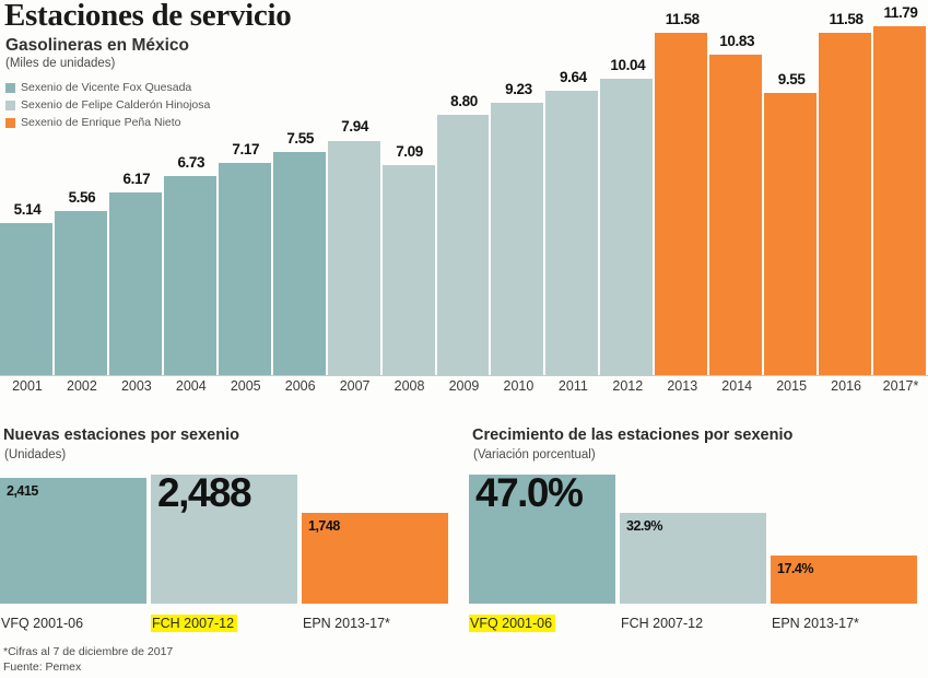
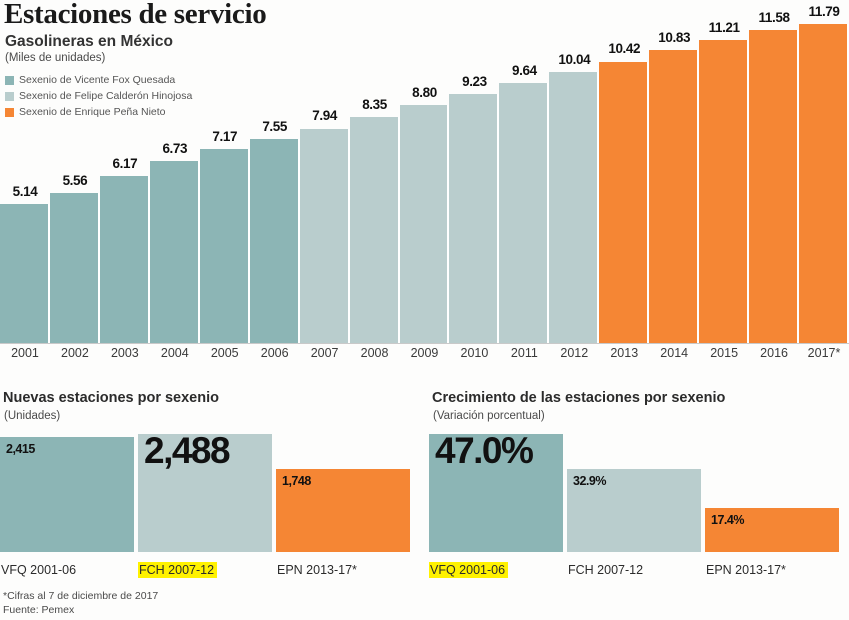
2008: 7.09 -> 8.35
2013: 11.58 -> 10.42
2015: 9.55 -> 11.21
